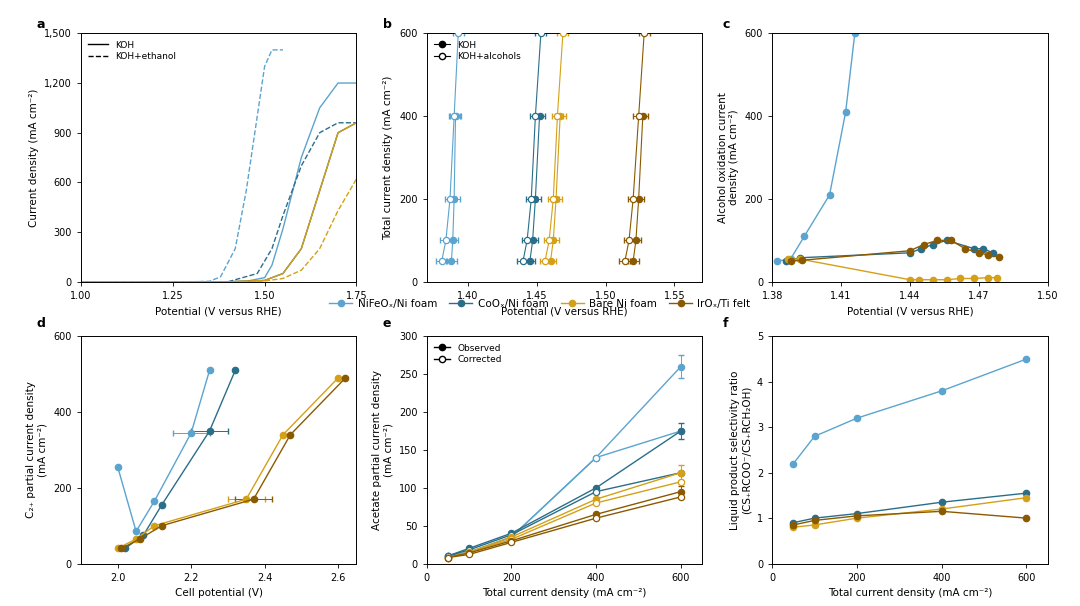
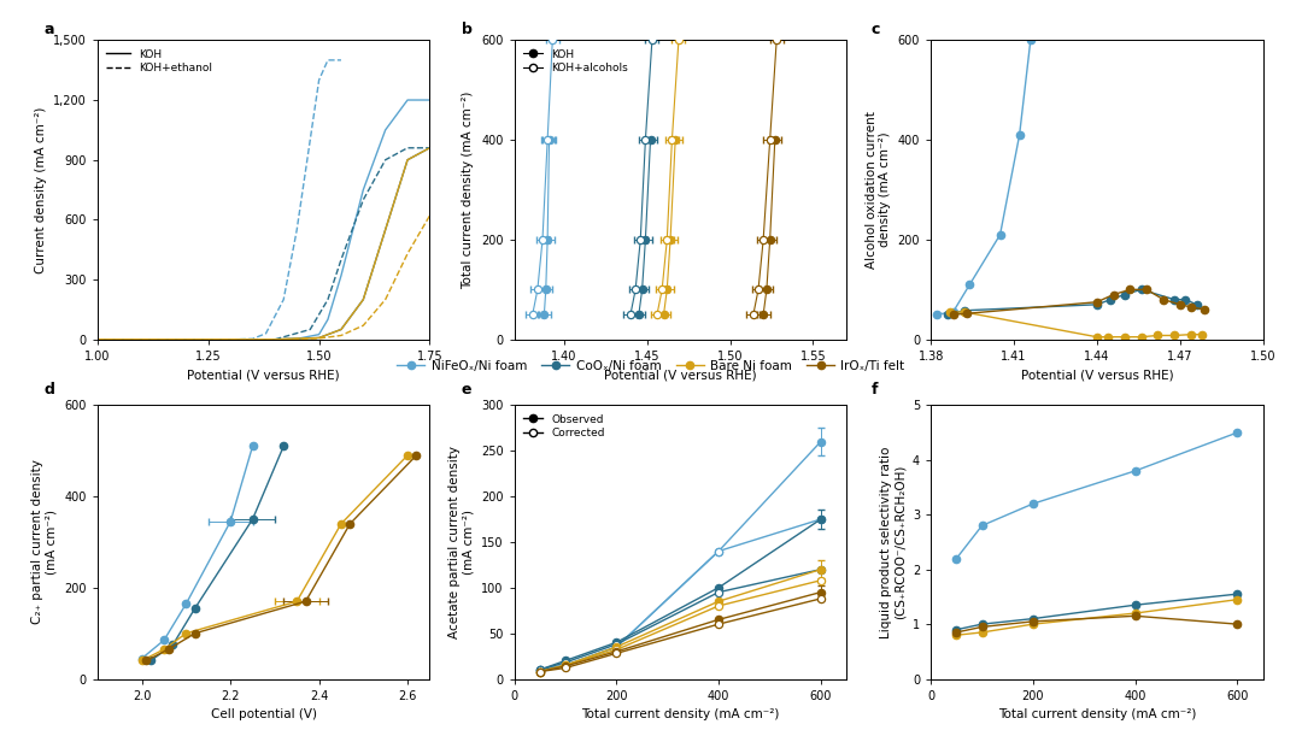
NiFeOₓ/Ni foam/2.0: 255 -> 45
